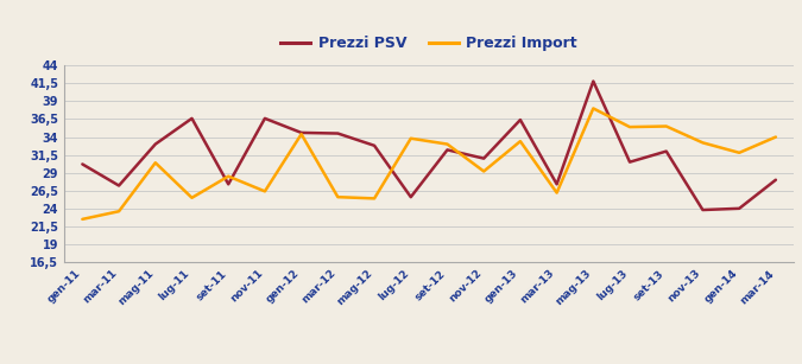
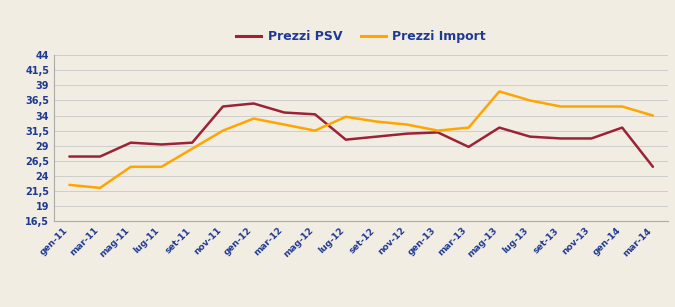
Prezzi PSV/gen-11: 30,2 -> 27,2
Prezzi Import/mar-11: 23,6 -> 22,0
Prezzi PSV/mag-11: 33,0 -> 29,5
Prezzi Import/mag-11: 30,4 -> 25,5
Prezzi PSV/lug-11: 36,6 -> 29,2
Prezzi PSV/set-11: 27,4 -> 29,5
Prezzi PSV/nov-11: 36,6 -> 35,5
Prezzi Import/nov-11: 26,4 -> 31,5
Prezzi PSV/gen-12: 34,6 -> 36,0
Prezzi Import/gen-12: 34,4 -> 33,5
Prezzi Import/mar-12: 25,6 -> 32,5
Prezzi PSV/mag-12: 32,8 -> 34,2
Prezzi Import/mag-12: 25,4 -> 31,5
Prezzi PSV/lug-12: 25,6 -> 30,0
Prezzi PSV/set-12: 32,2 -> 30,5
Prezzi Import/nov-12: 29,2 -> 32,5
Prezzi PSV/gen-13: 36,4 -> 31,2
Prezzi Import/gen-13: 33,4 -> 31,5
Prezzi PSV/mar-13: 27,4 -> 28,8
Prezzi Import/mar-13: 26,2 -> 32,0
Prezzi PSV/mag-13: 41,8 -> 32,0
Prezzi Import/lug-13: 35,4 -> 36,5
Prezzi PSV/set-13: 32,0 -> 30,2
Prezzi PSV/nov-13: 23,8 -> 30,2
Prezzi Import/nov-13: 33,2 -> 35,5
Prezzi PSV/gen-14: 24,0 -> 32,0
Prezzi Import/gen-14: 31,8 -> 35,5
Prezzi PSV/mar-14: 28,0 -> 25,5
